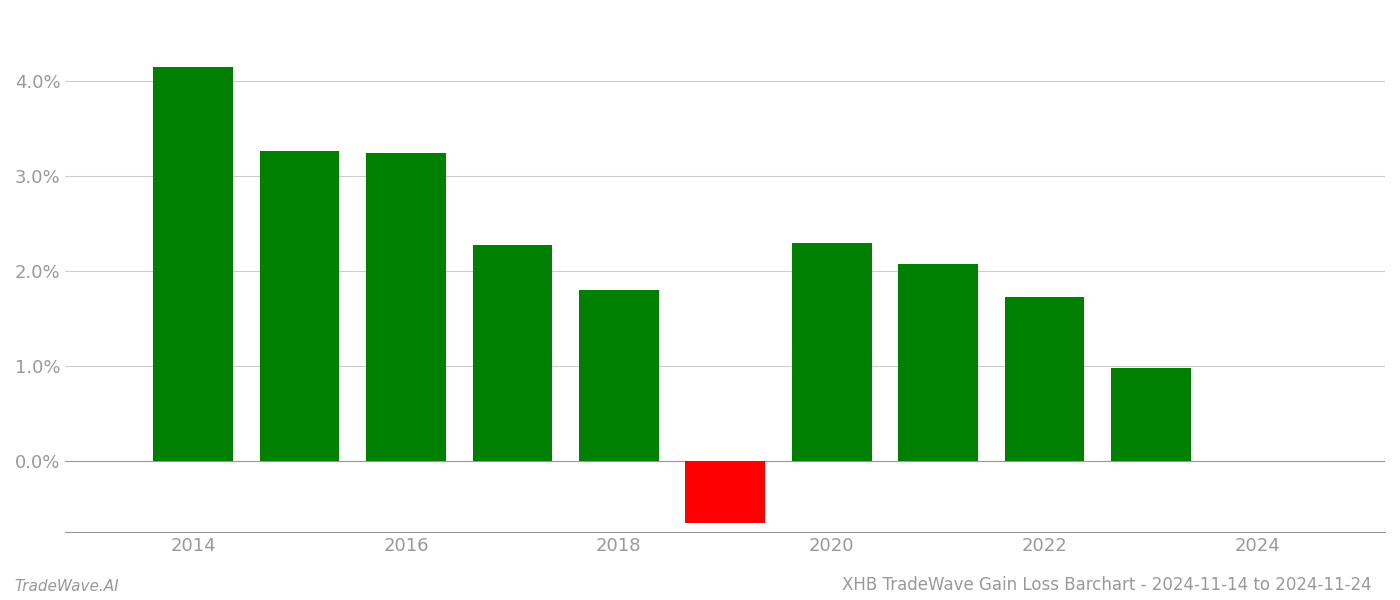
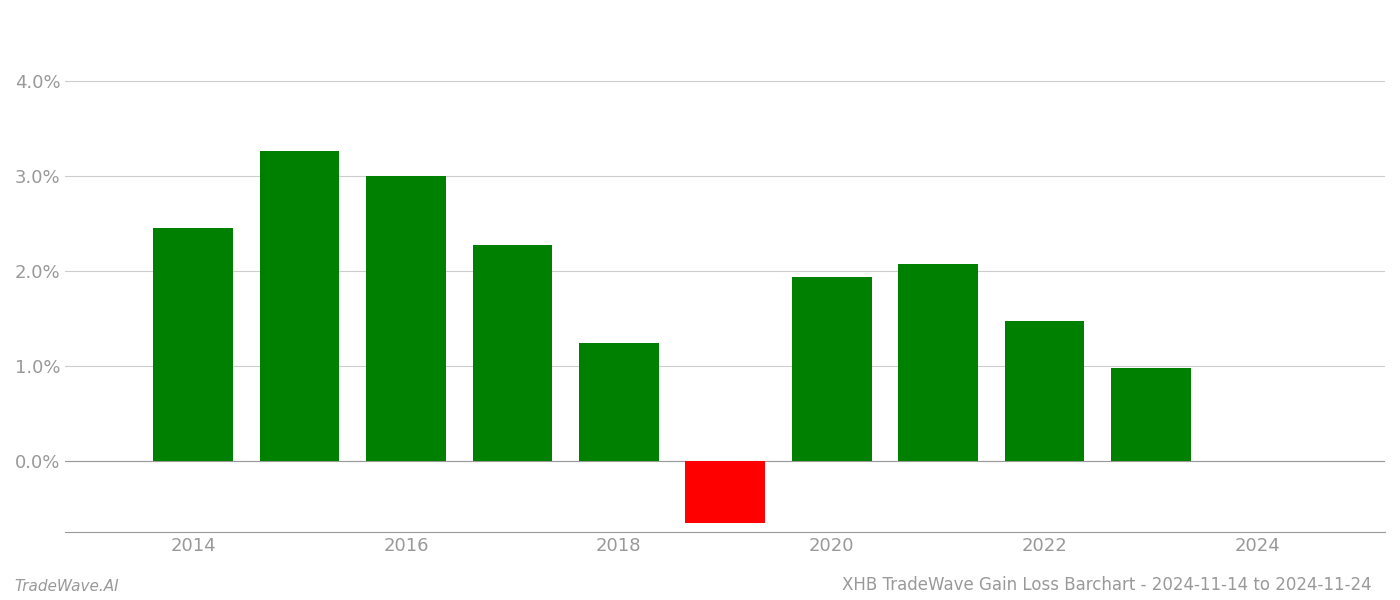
2014: 4.15% -> 2.46%
2016: 3.25% -> 3.00%
2018: 1.80% -> 1.24%
2020: 2.30% -> 1.94%
2022: 1.73% -> 1.48%
